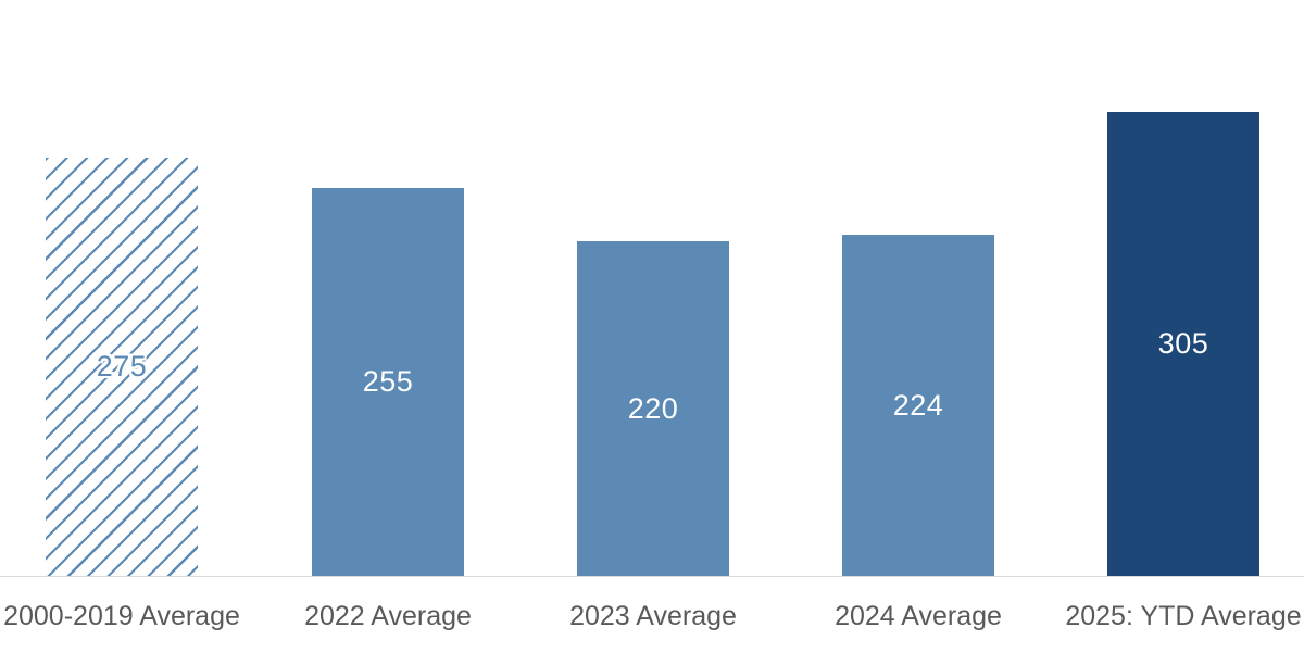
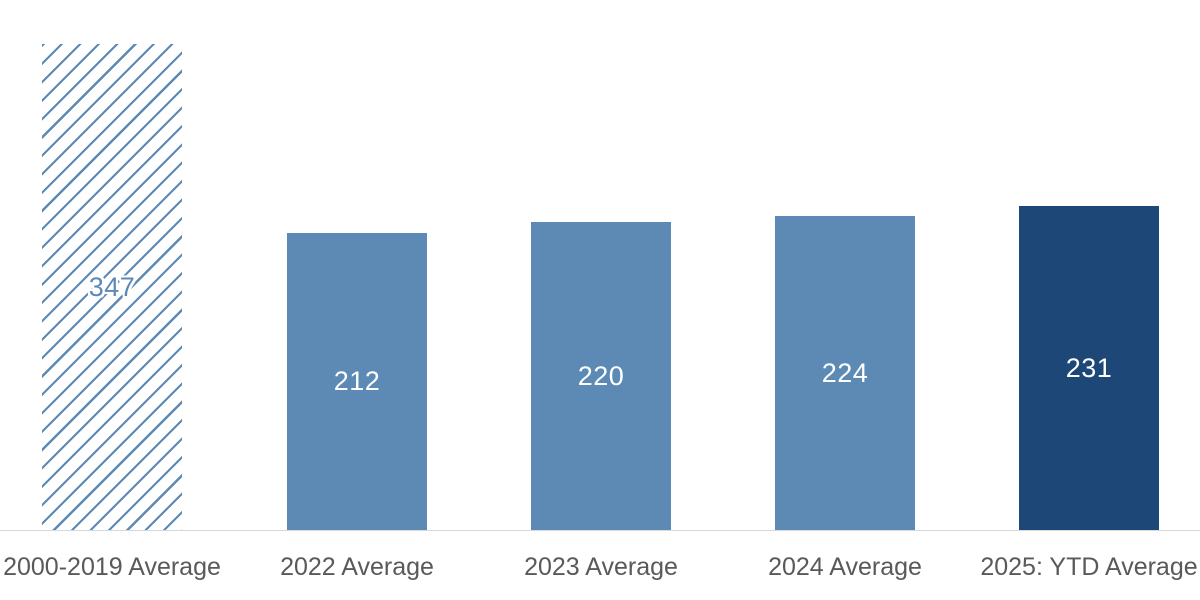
2000-2019 Average: 275 -> 347
2022 Average: 255 -> 212
2025: YTD Average: 305 -> 231
